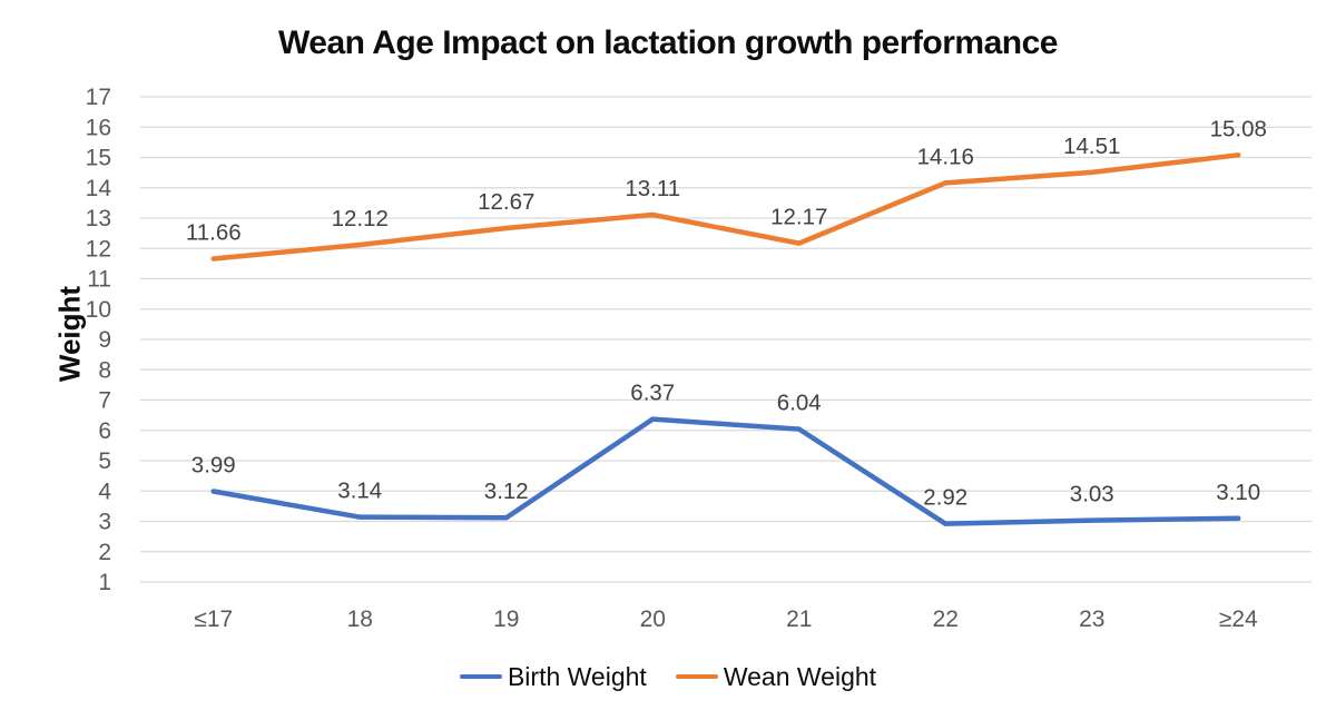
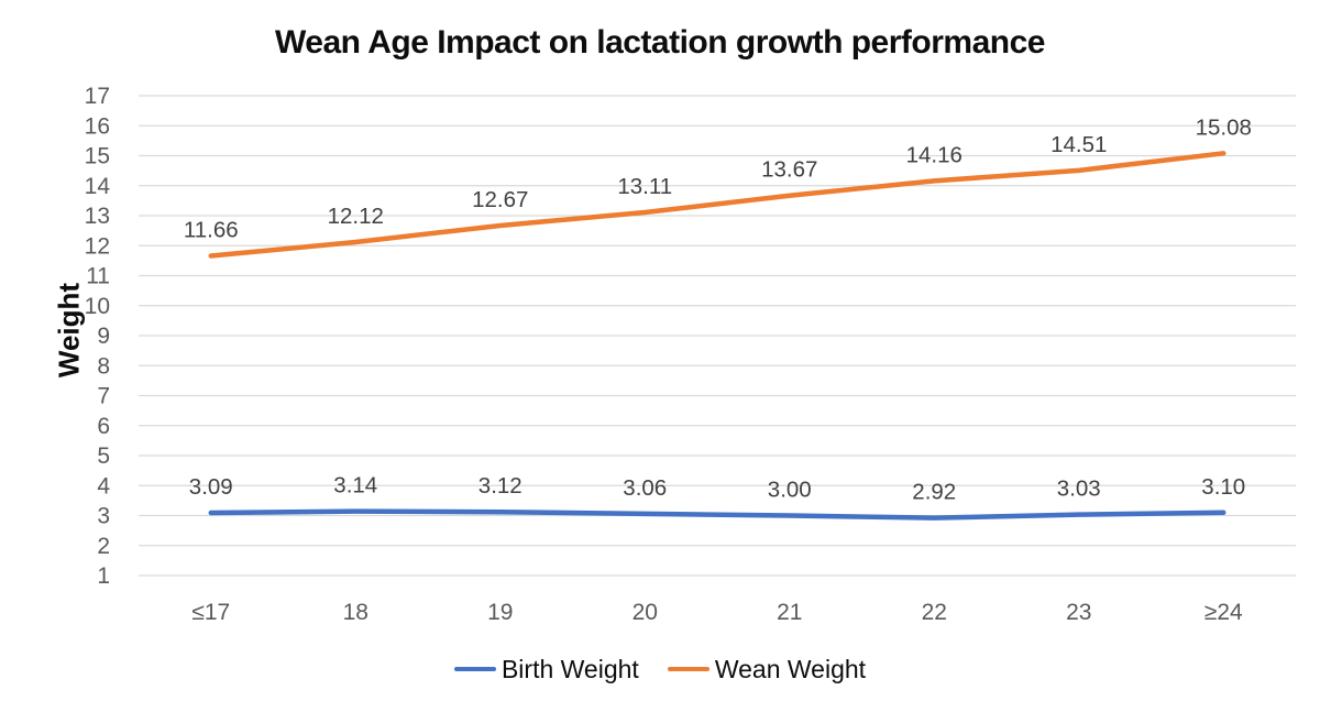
Birth Weight/≤17: 3.99 -> 3.09
Birth Weight/20: 6.37 -> 3.06
Birth Weight/21: 6.04 -> 3.00
Wean Weight/21: 12.17 -> 13.67
